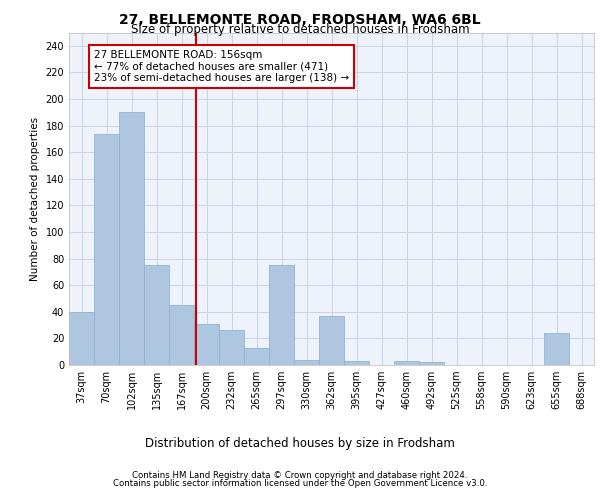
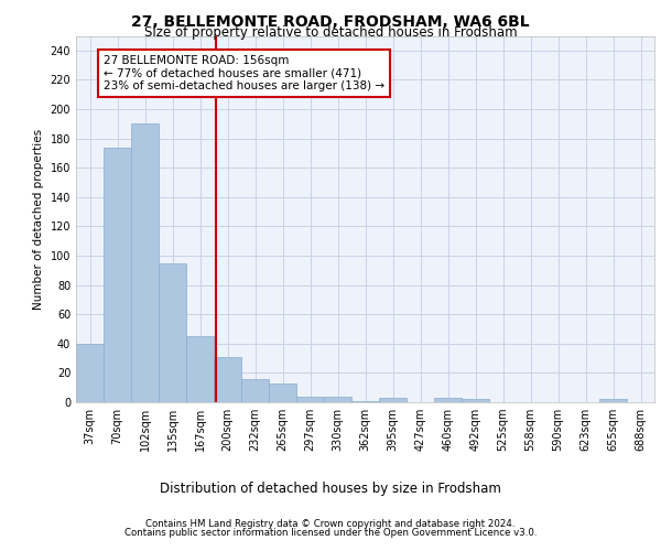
135sqm: 75 -> 95
232sqm: 26 -> 16
297sqm: 75 -> 4
362sqm: 37 -> 1
655sqm: 24 -> 2
